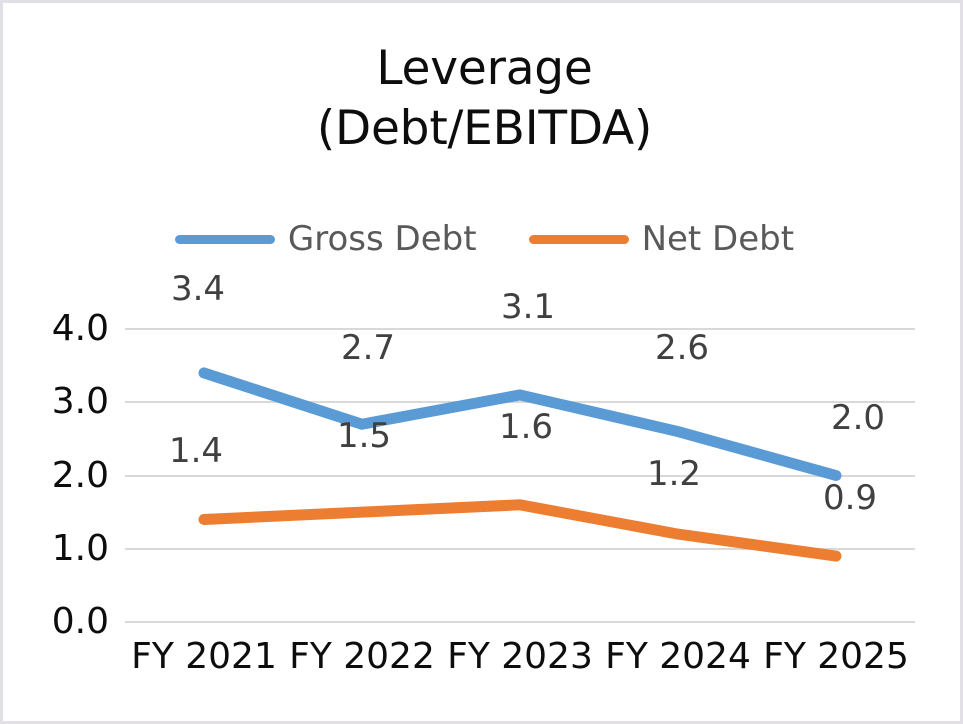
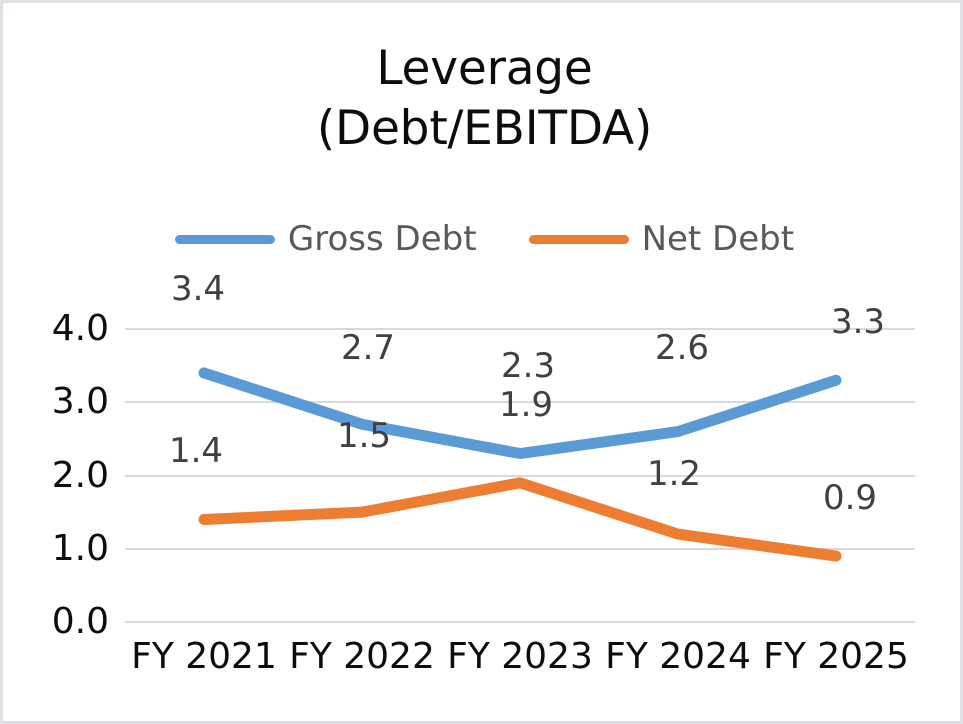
Gross Debt/FY 2023: 3.1 -> 2.3
Net Debt/FY 2023: 1.6 -> 1.9
Gross Debt/FY 2025: 2.0 -> 3.3
